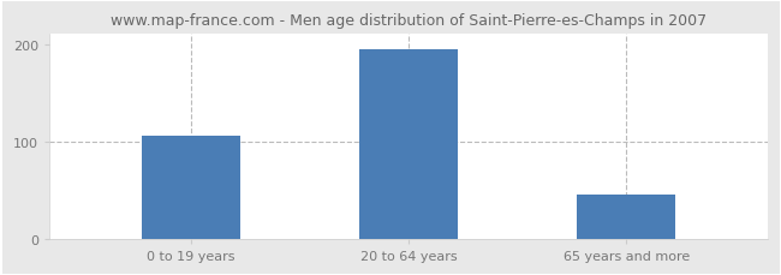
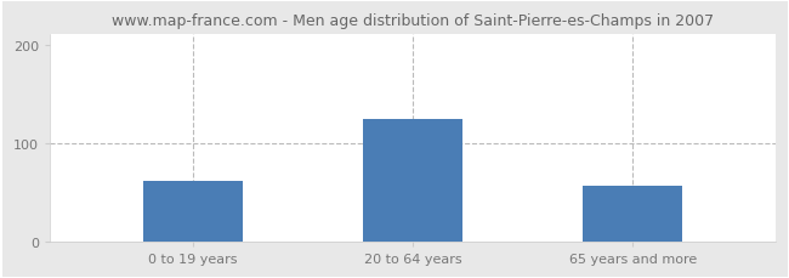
0 to 19 years: 106 -> 62
20 to 64 years: 194 -> 124
65 years and more: 45 -> 56
